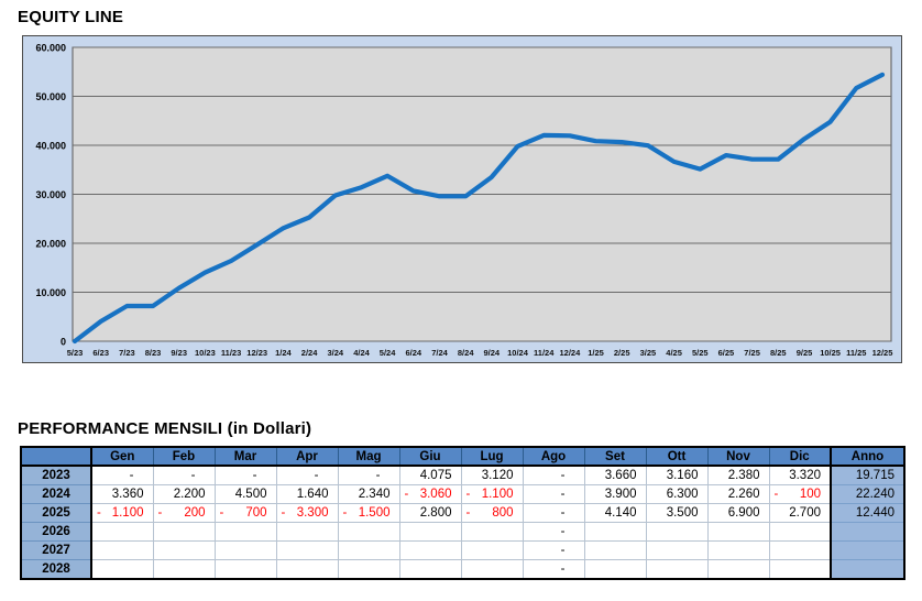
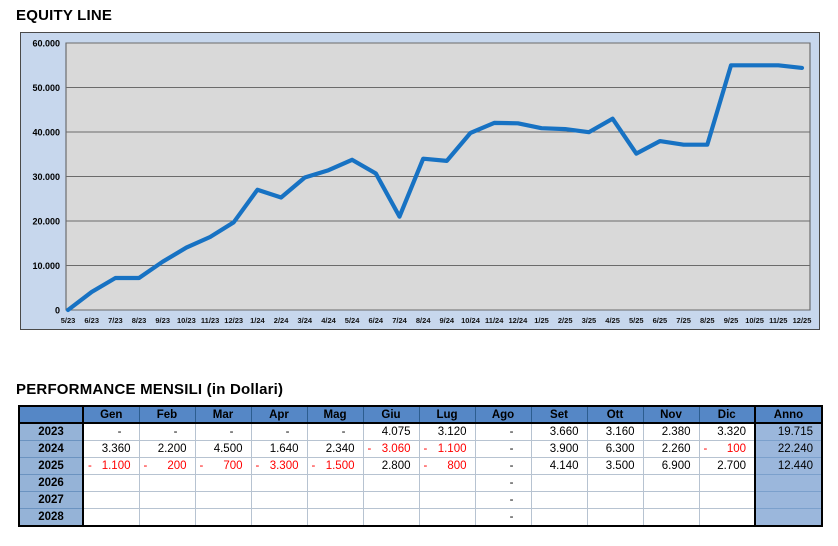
1/24: 23000 -> 27000
7/24: 30000 -> 21000
8/24: 30000 -> 34000
4/25: 37000 -> 43000
9/25: 41000 -> 55000
10/25: 45000 -> 55000
11/25: 52000 -> 55000
